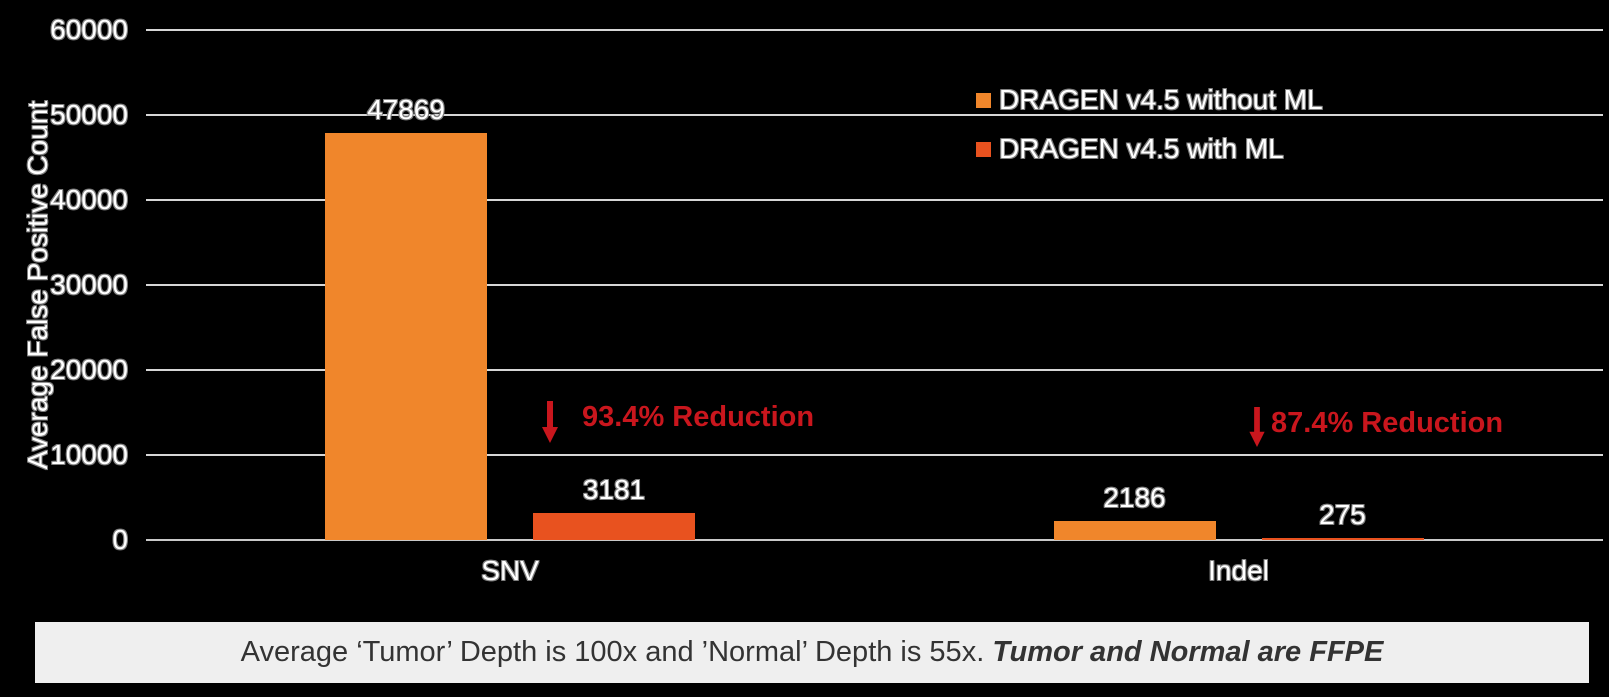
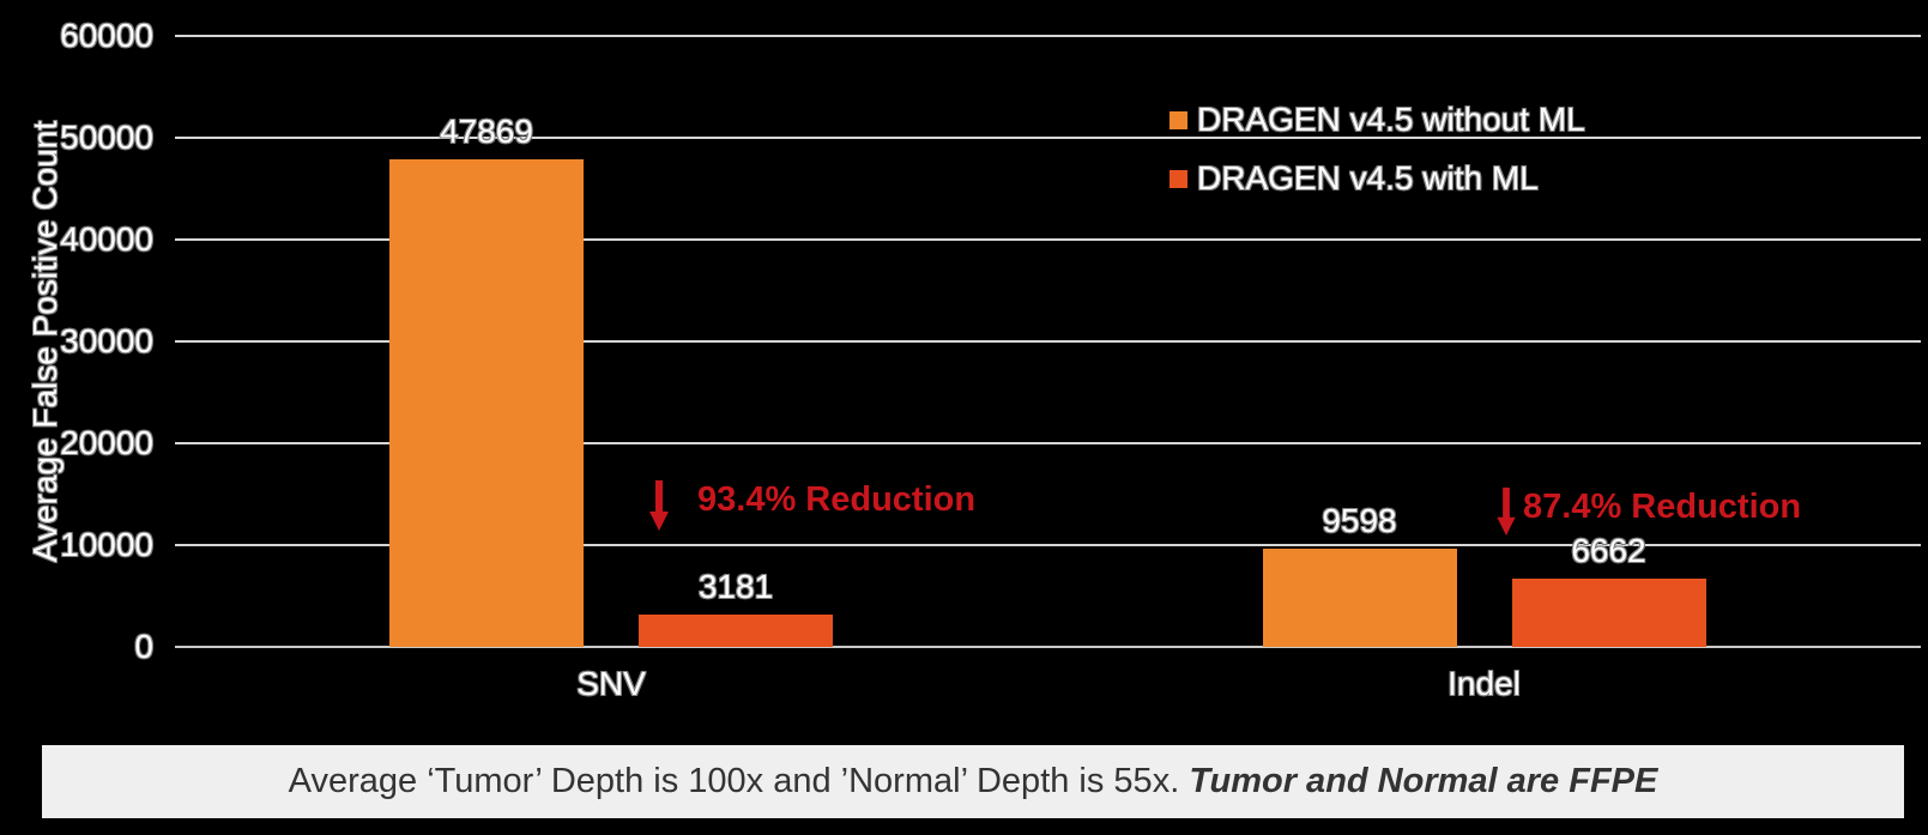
DRAGEN v4.5 without ML/Indel: 2186 -> 9598
DRAGEN v4.5 with ML/Indel: 275 -> 6662
